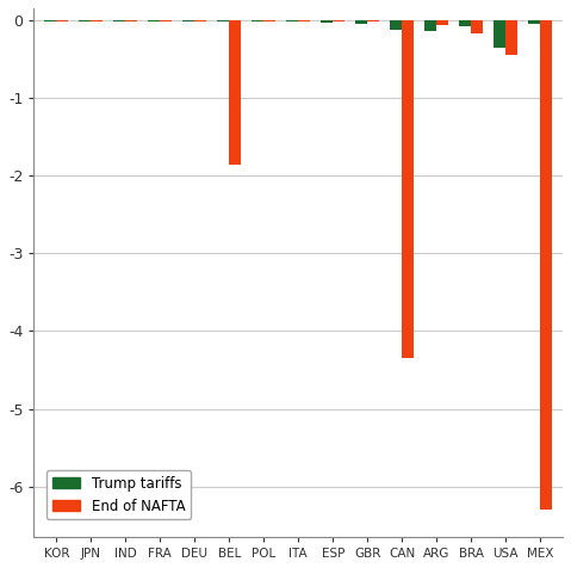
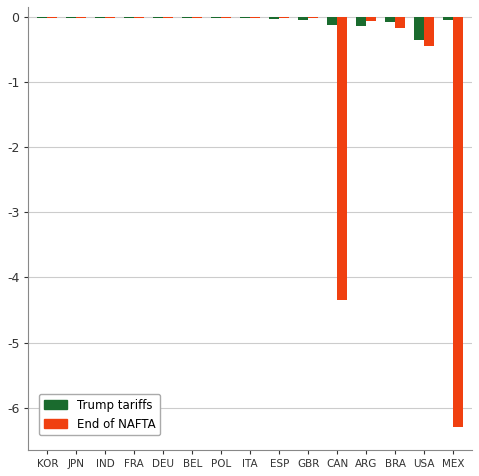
End of NAFTA/BEL: -1.86 -> -0.02
